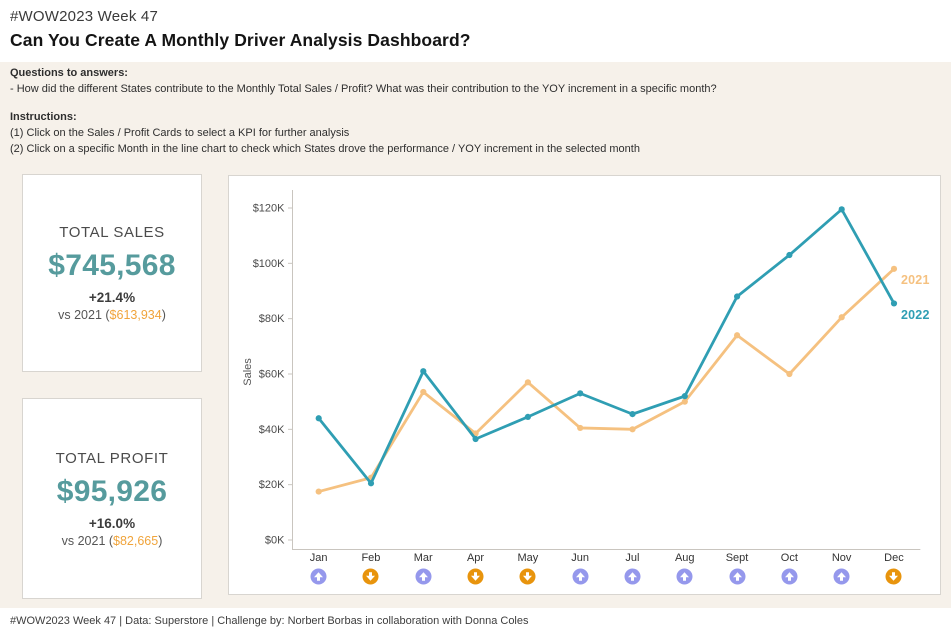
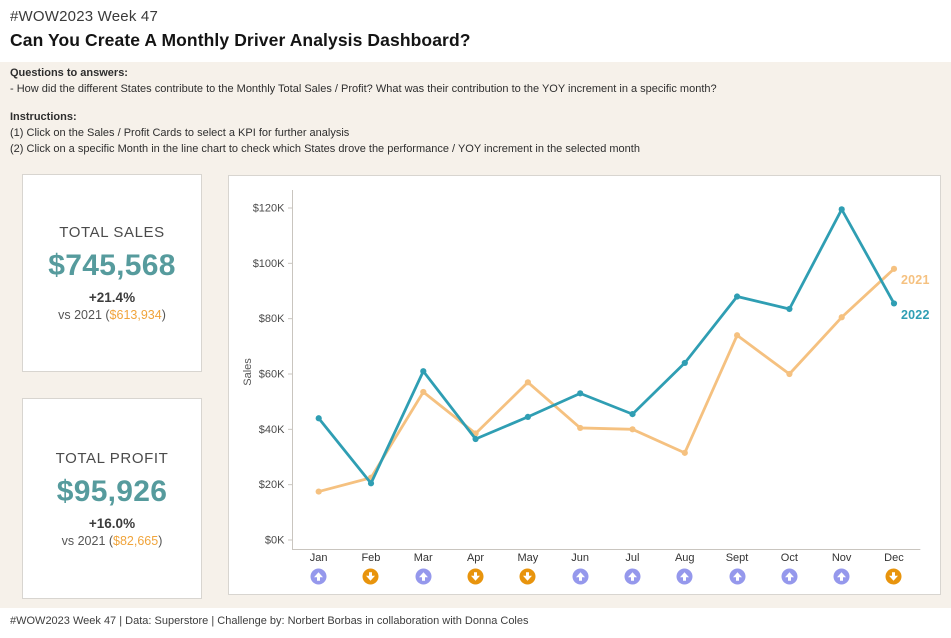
2021/Aug: $50K -> $32K
2022/Aug: $52K -> $64K
2022/Oct: $103K -> $84K
